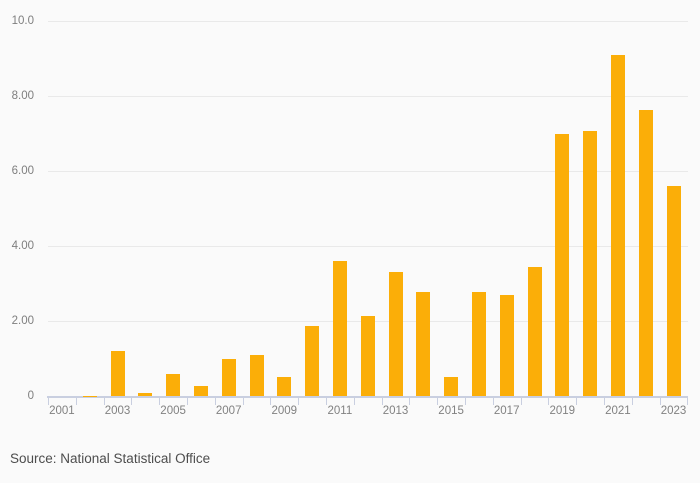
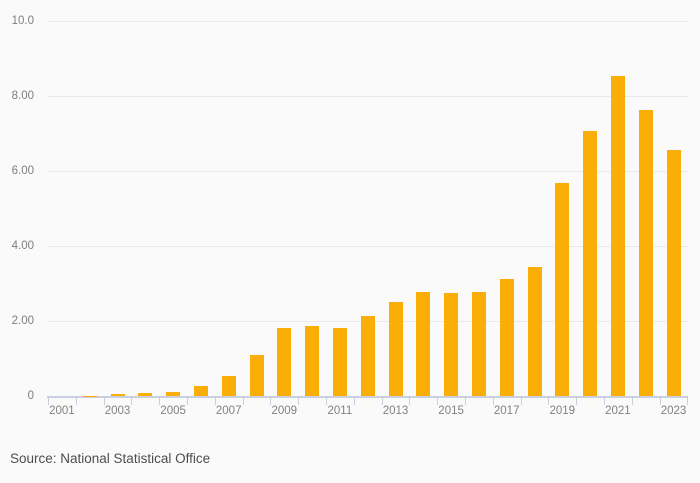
2003: 1.2 -> 0.1
2005: 0.6 -> 0.1
2007: 1.0 -> 0.5
2009: 0.5 -> 1.8
2011: 3.6 -> 1.8
2013: 3.3 -> 2.5
2015: 0.5 -> 2.7
2017: 2.7 -> 3.1
2019: 7.0 -> 5.7
2021: 9.1 -> 8.5
2023: 5.6 -> 6.5
